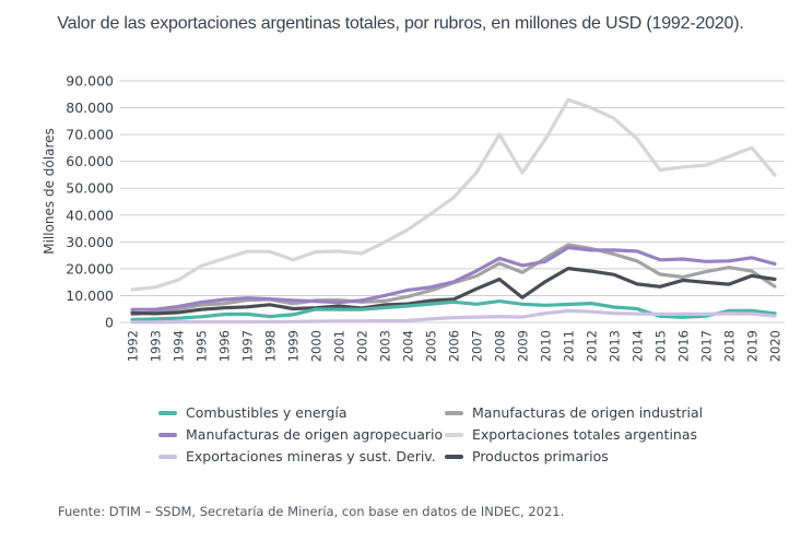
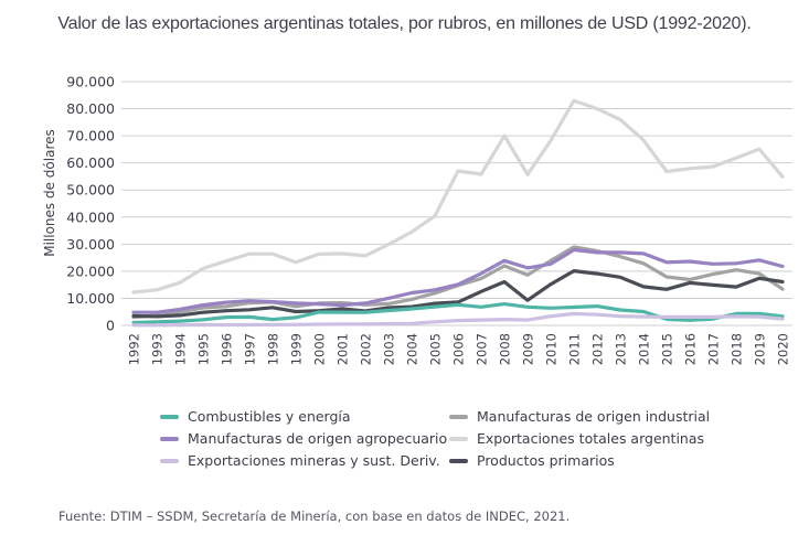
Exportaciones totales argentinas/2006: 46000 -> 57000
